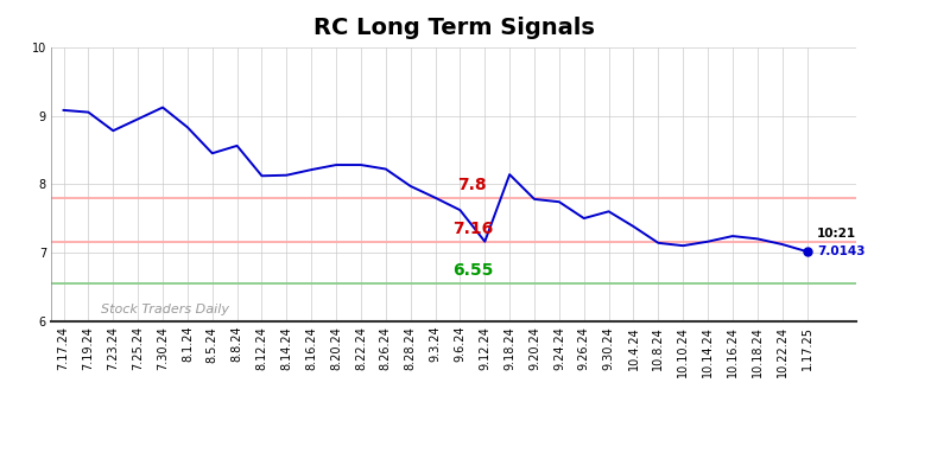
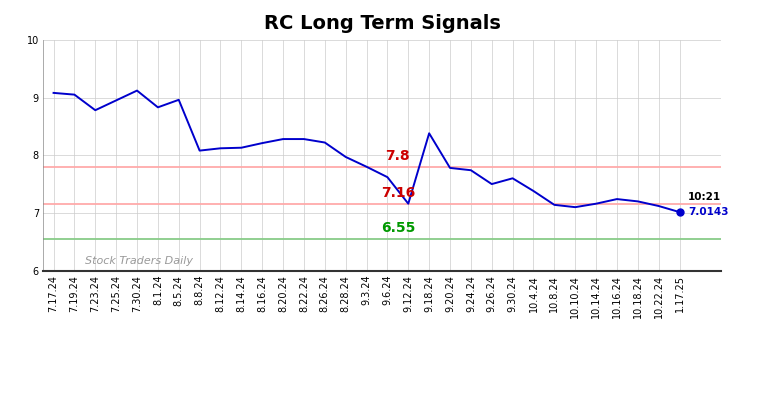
8.5.24: 8.45 -> 8.96
8.8.24: 8.56 -> 8.08
9.18.24: 8.14 -> 8.38
